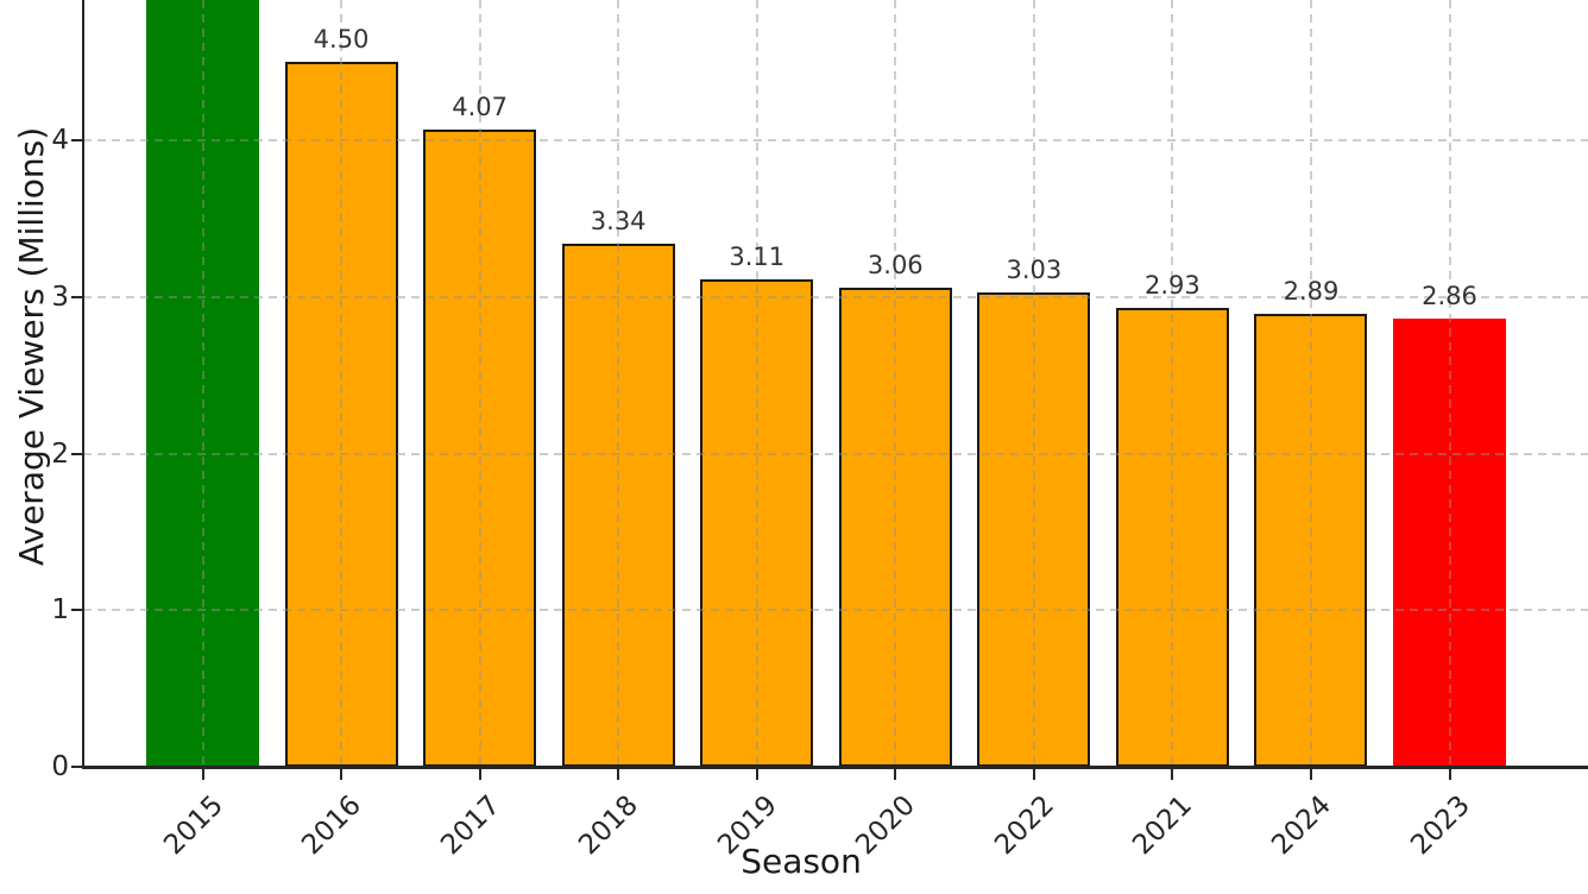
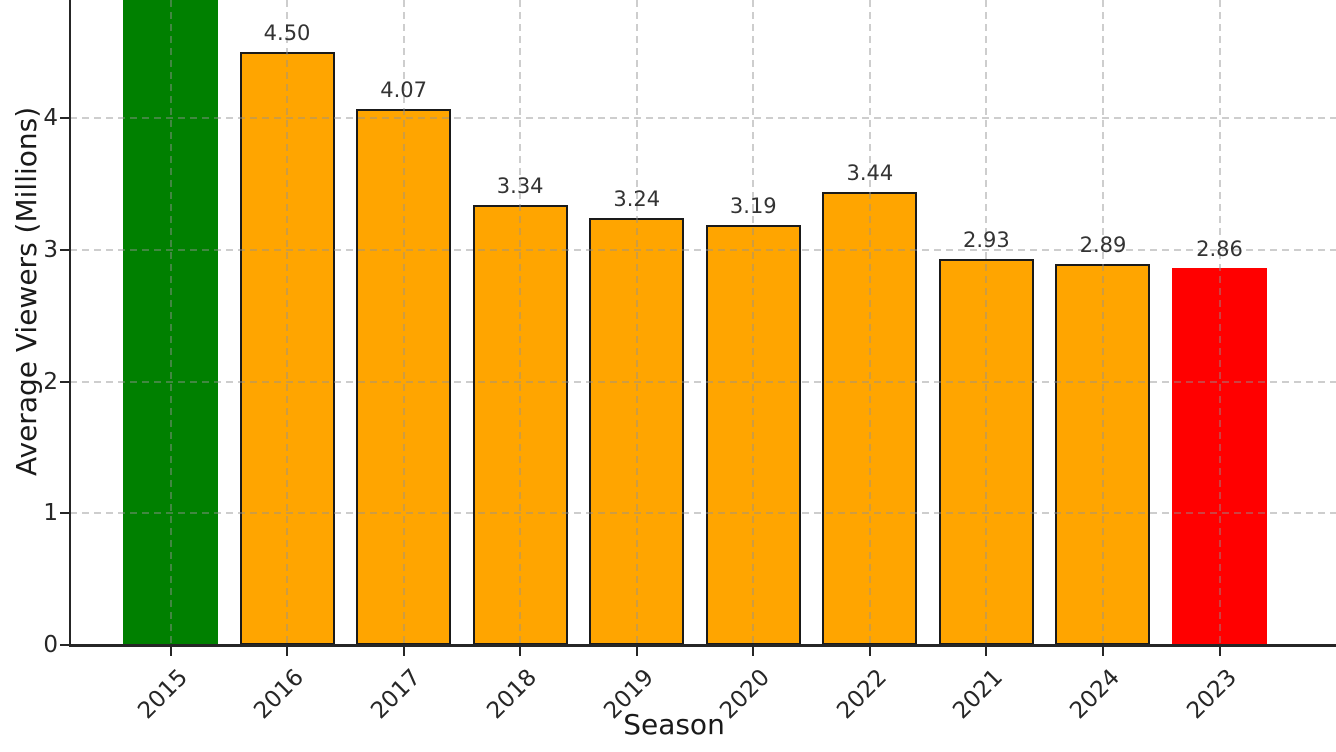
2019: 3.11 -> 3.24
2020: 3.06 -> 3.19
2022: 3.03 -> 3.44
